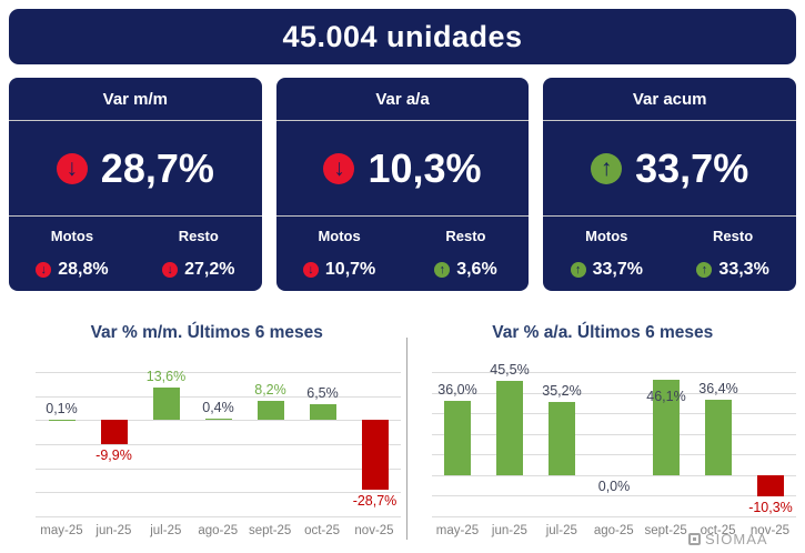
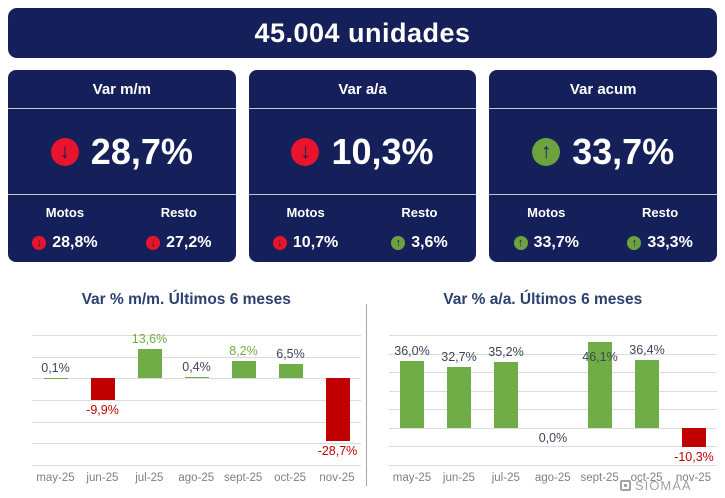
Var % a/a. Últimos 6 meses/jun-25: 45,5% -> 32,7%
